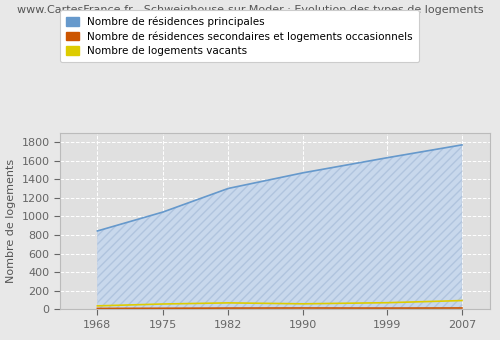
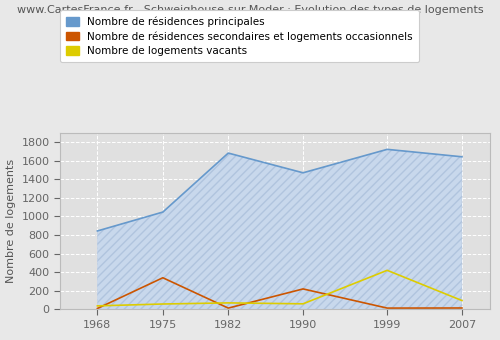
Nombre de résidences secondaires et logements occasionnels/1975: 10 -> 340
Nombre de résidences principales/1982: 1300 -> 1680
Nombre de résidences secondaires et logements occasionnels/1990: 20 -> 220
Nombre de résidences principales/1999: 1630 -> 1720
Nombre de logements vacants/1999: 70 -> 420
Nombre de résidences principales/2007: 1770 -> 1640
